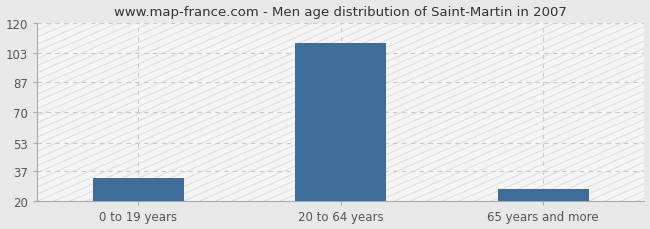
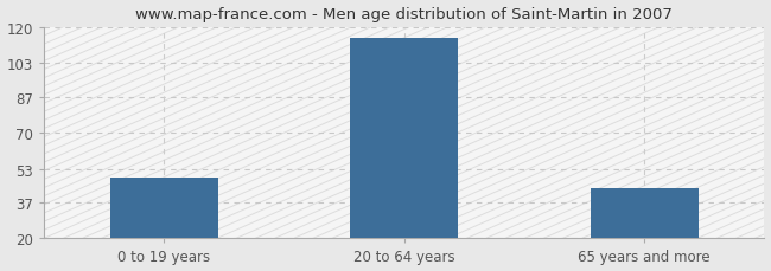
0 to 19 years: 33 -> 49
20 to 64 years: 109 -> 115
65 years and more: 27 -> 44
